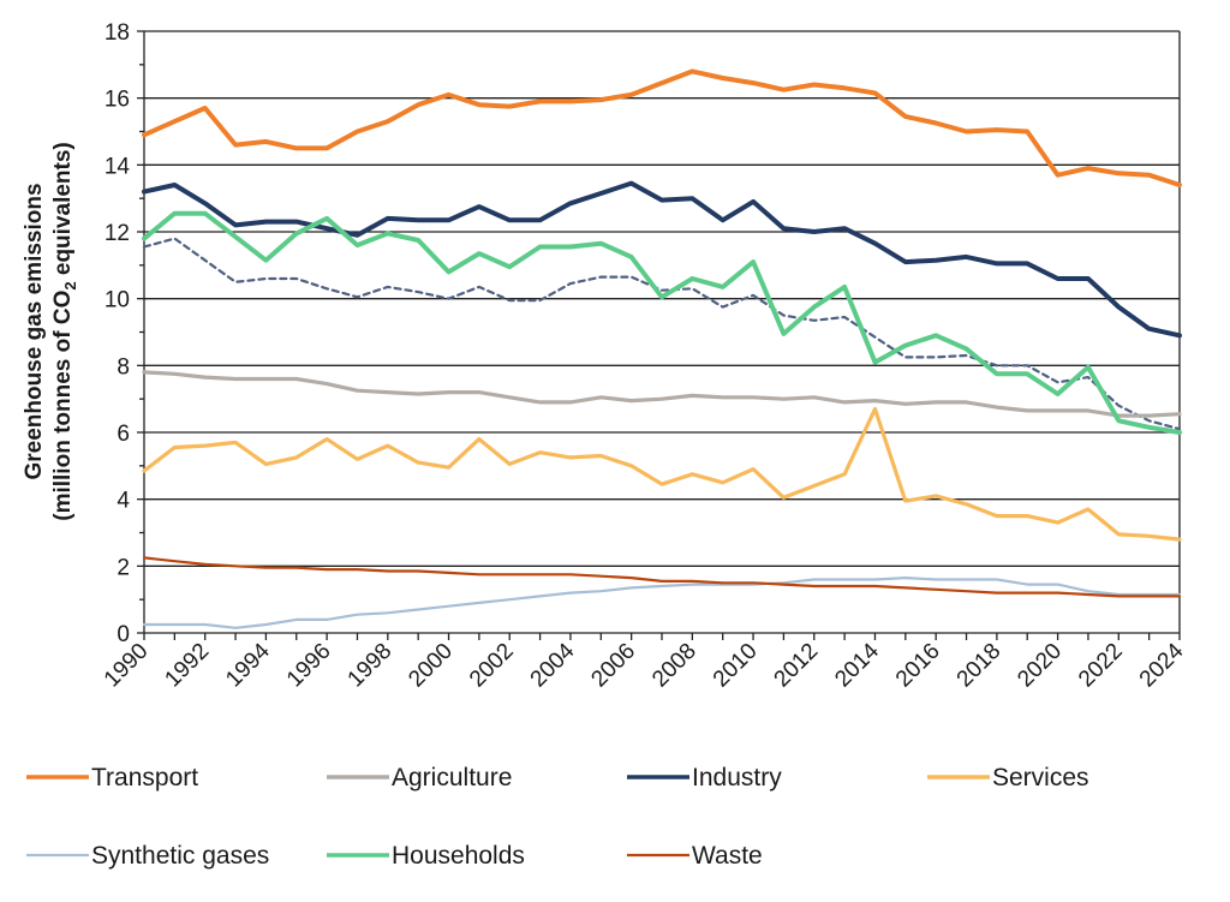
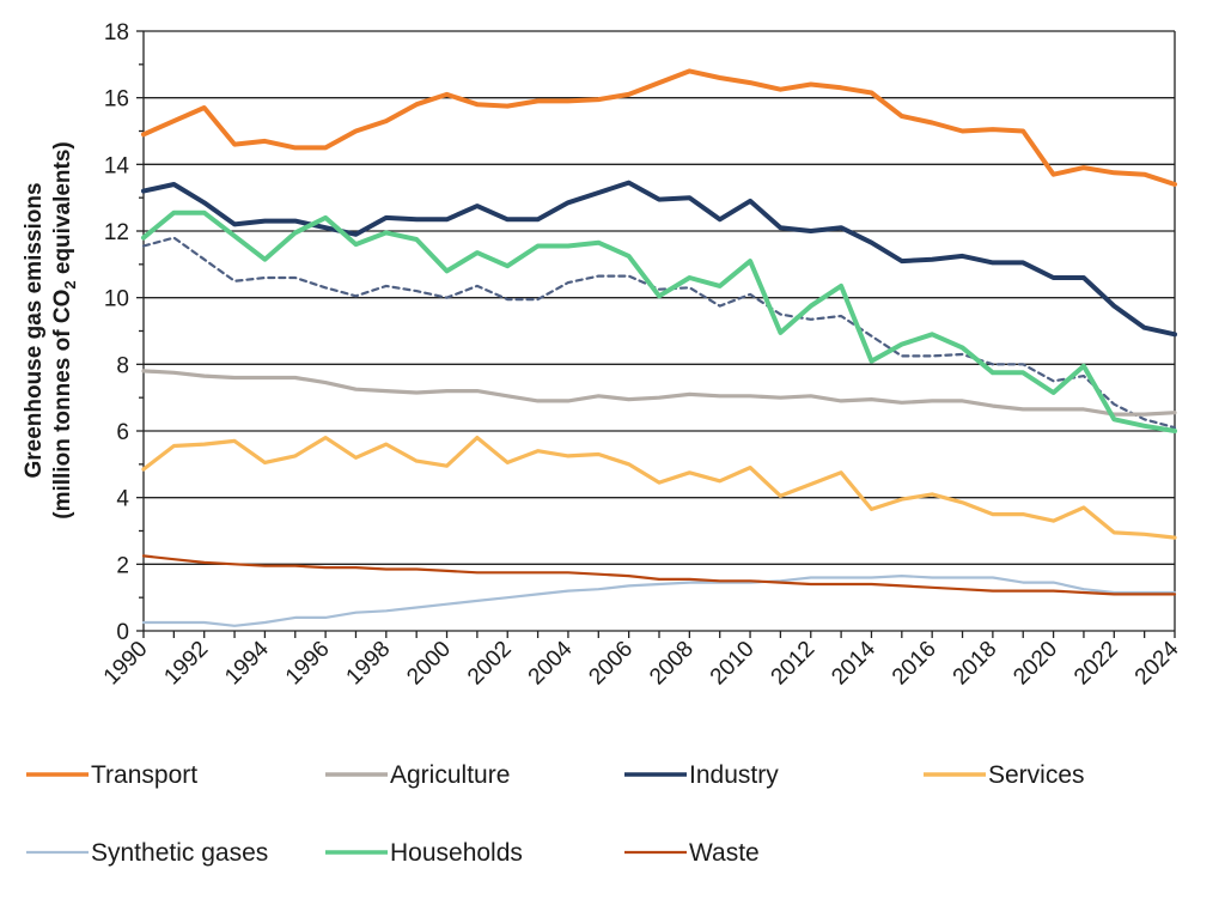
Services/2014: 6.7 -> 3.6
